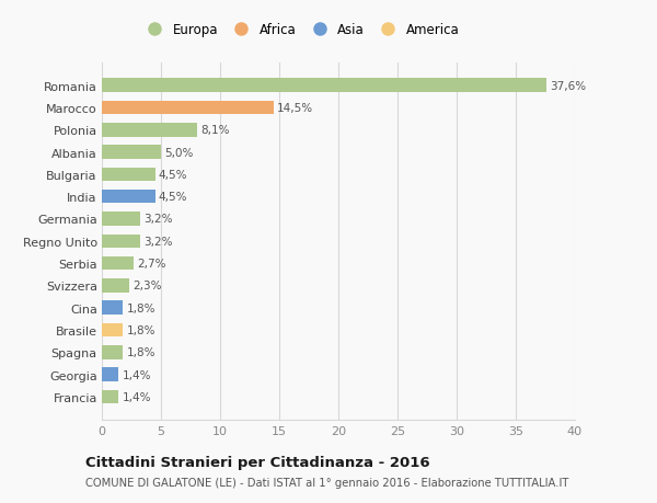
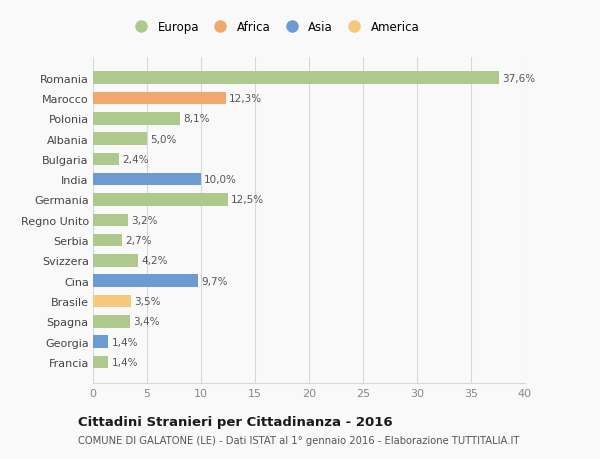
Marocco: 14,5% -> 12,3%
Bulgaria: 4,5% -> 2,4%
India: 4,5% -> 10,0%
Germania: 3,2% -> 12,5%
Svizzera: 2,3% -> 4,2%
Cina: 1,8% -> 9,7%
Brasile: 1,8% -> 3,5%
Spagna: 1,8% -> 3,4%
